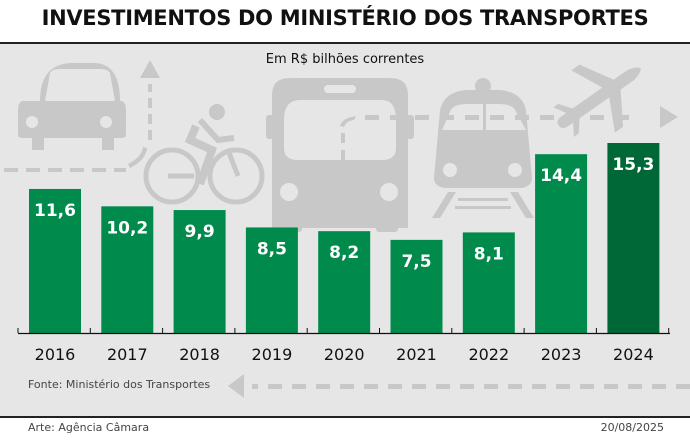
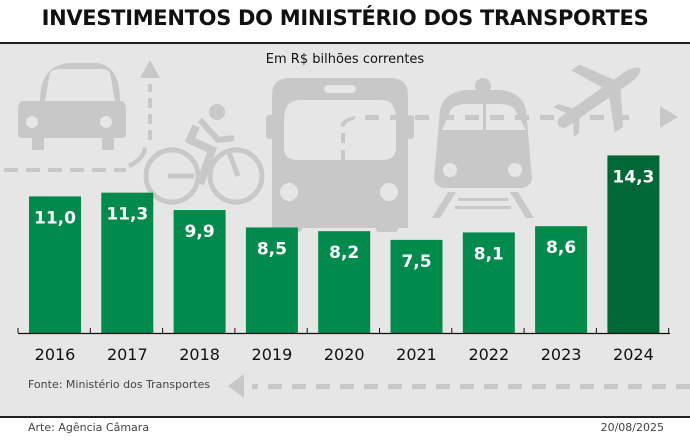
2016: 11,6 -> 11,0
2017: 10,2 -> 11,3
2023: 14,4 -> 8,6
2024: 15,3 -> 14,3
